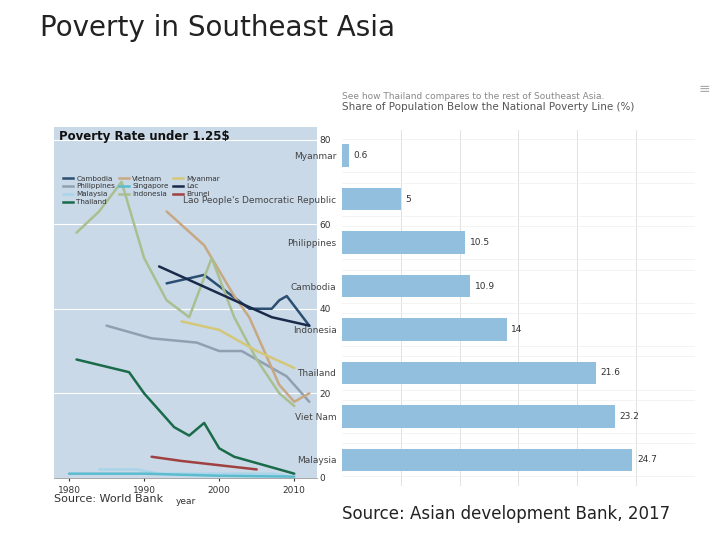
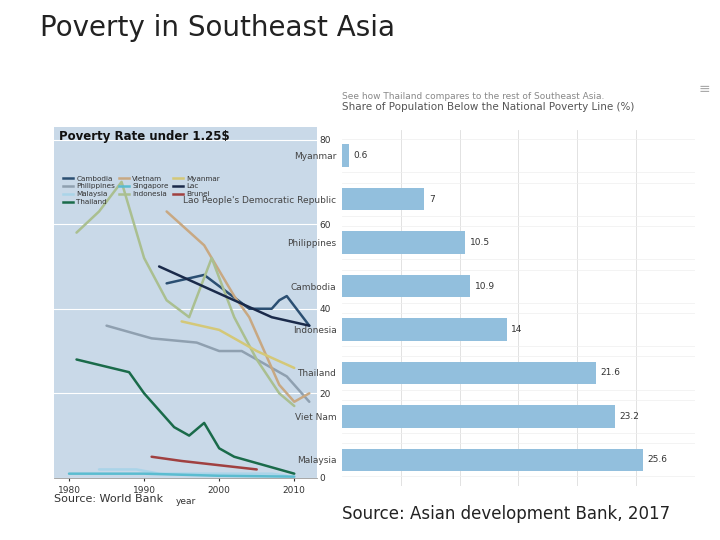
Share of Population Below the National Poverty Line (%)/Lao People's Democratic Republic: 5 -> 7
Share of Population Below the National Poverty Line (%)/Malaysia: 24.7 -> 25.6
